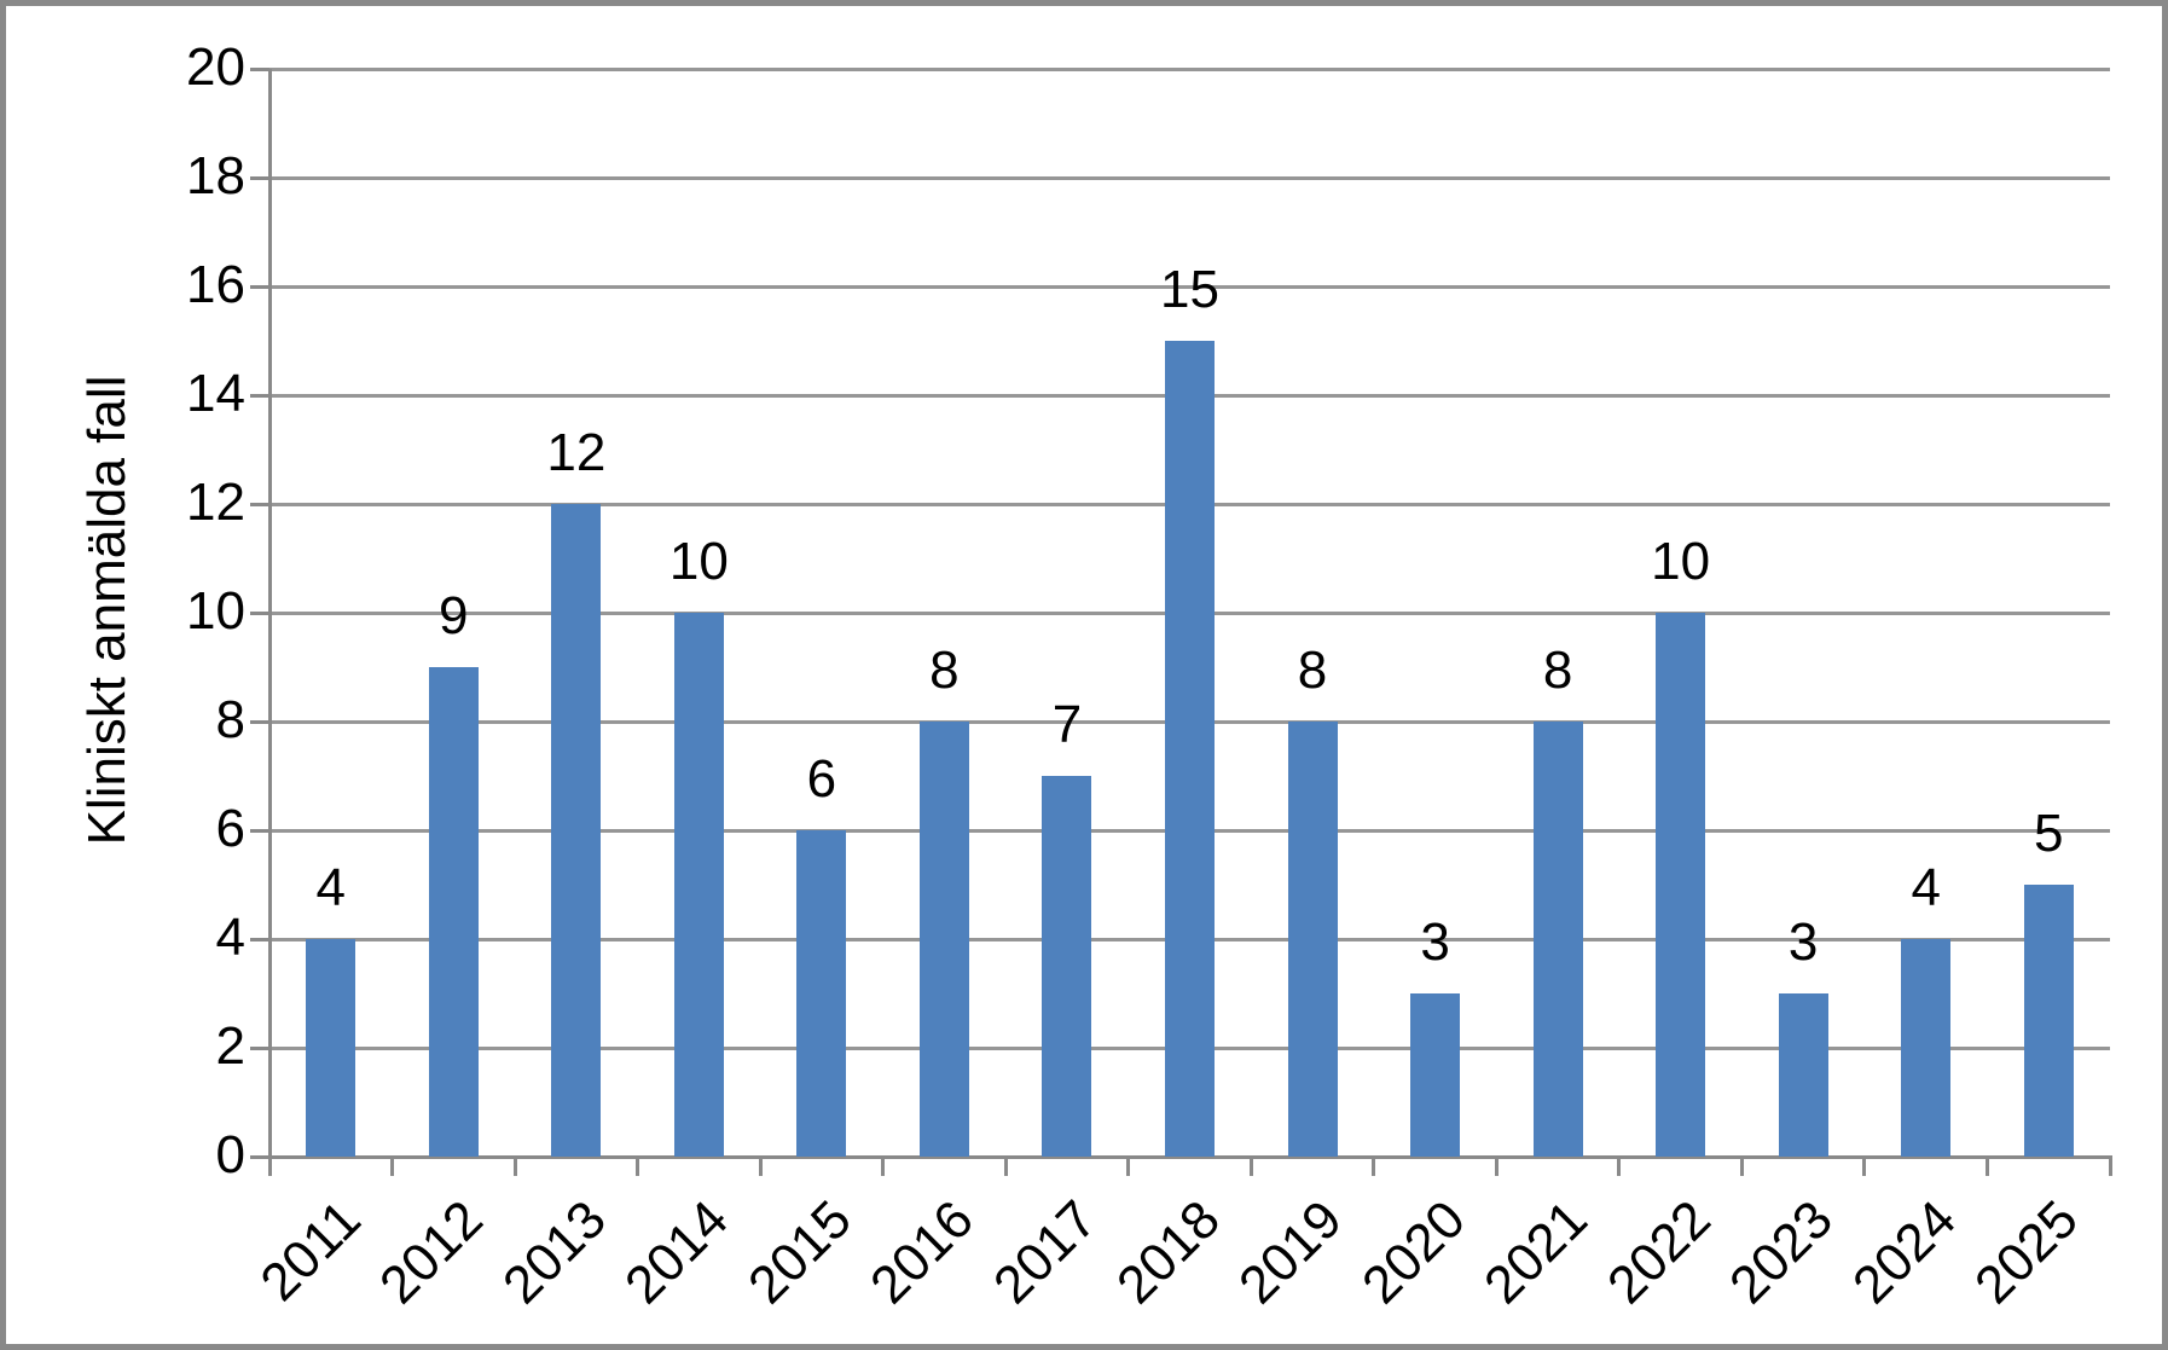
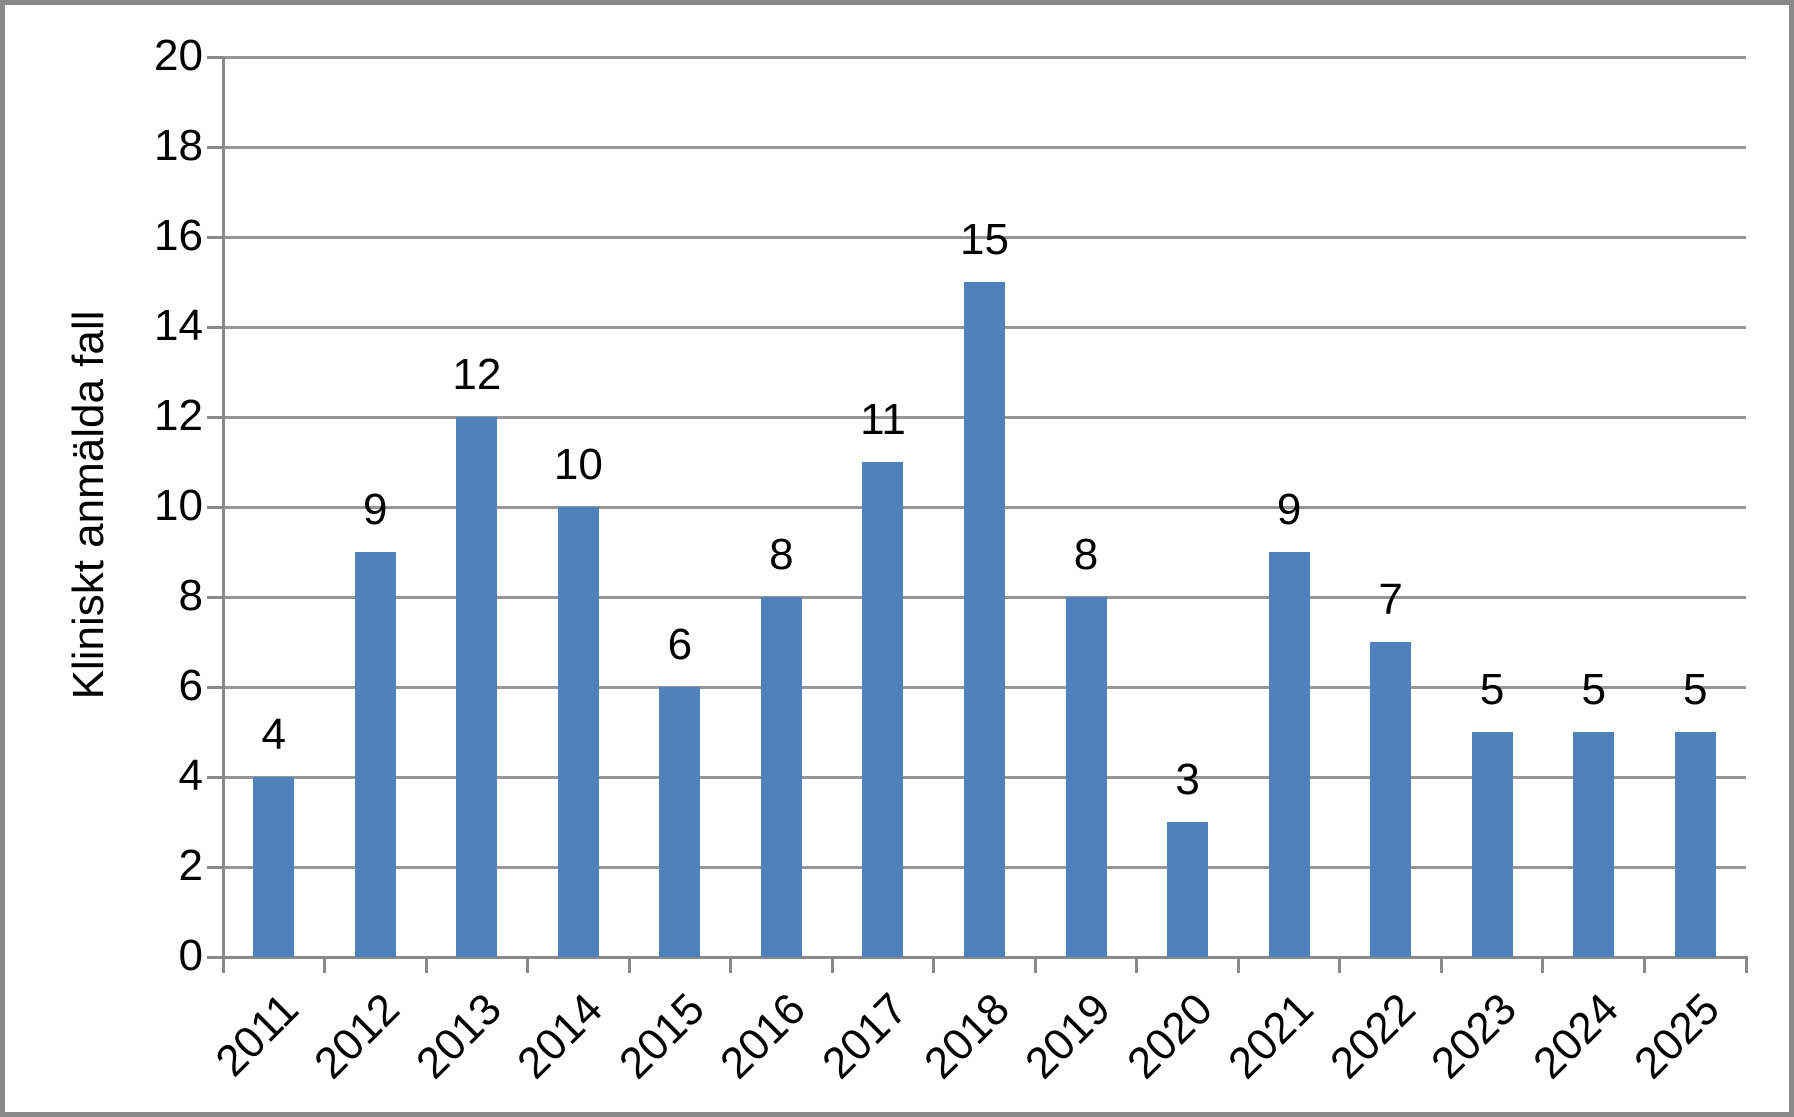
2017: 7 -> 11
2021: 8 -> 9
2022: 10 -> 7
2023: 3 -> 5
2024: 4 -> 5
